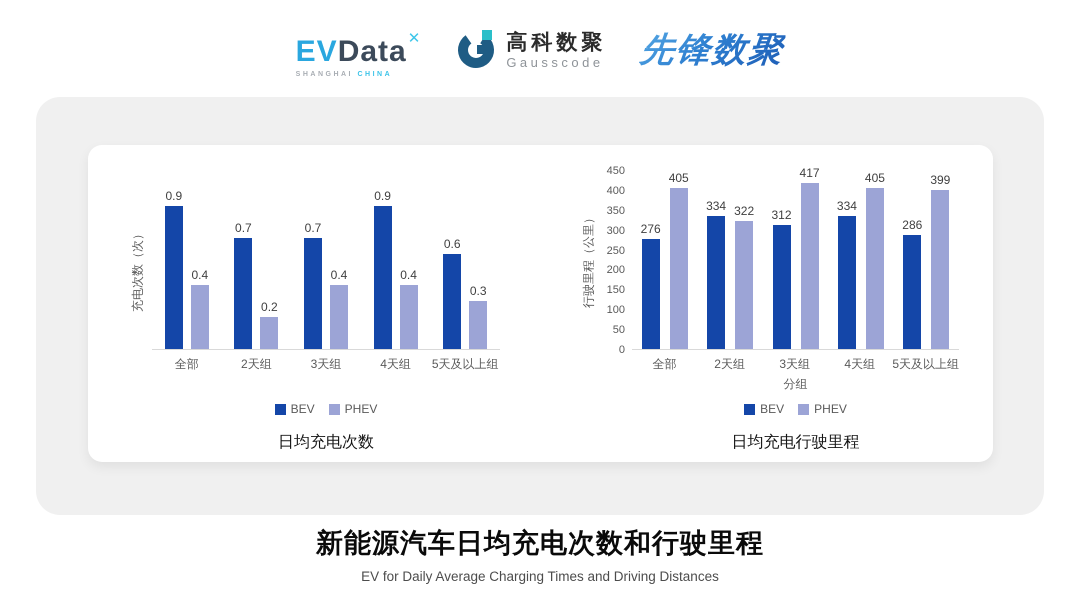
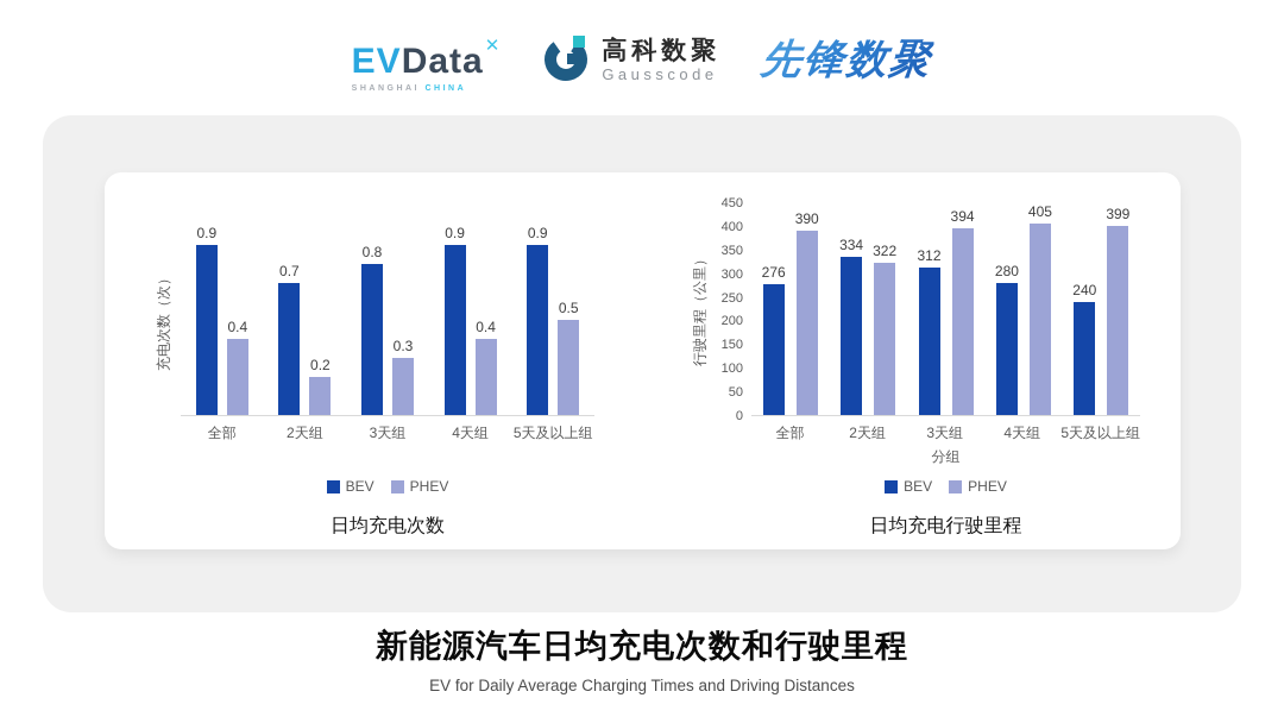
日均充电次数/BEV/3天组: 0.7 -> 0.8
日均充电次数/PHEV/3天组: 0.4 -> 0.3
日均充电次数/BEV/5天及以上组: 0.6 -> 0.9
日均充电次数/PHEV/5天及以上组: 0.3 -> 0.5
日均充电行驶里程/PHEV/全部: 405 -> 390
日均充电行驶里程/PHEV/3天组: 417 -> 394
日均充电行驶里程/BEV/4天组: 334 -> 280
日均充电行驶里程/BEV/5天及以上组: 286 -> 240
